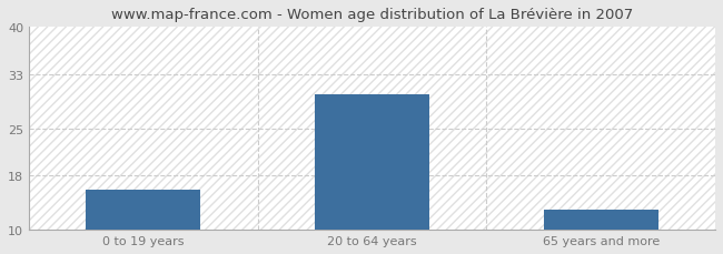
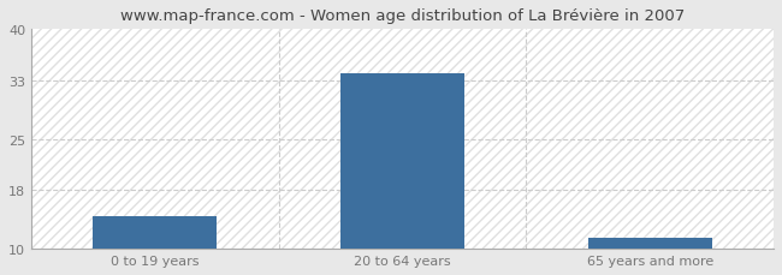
0 to 19 years: 16.0 -> 14.5
20 to 64 years: 30.0 -> 34.0
65 years and more: 13.0 -> 11.5
